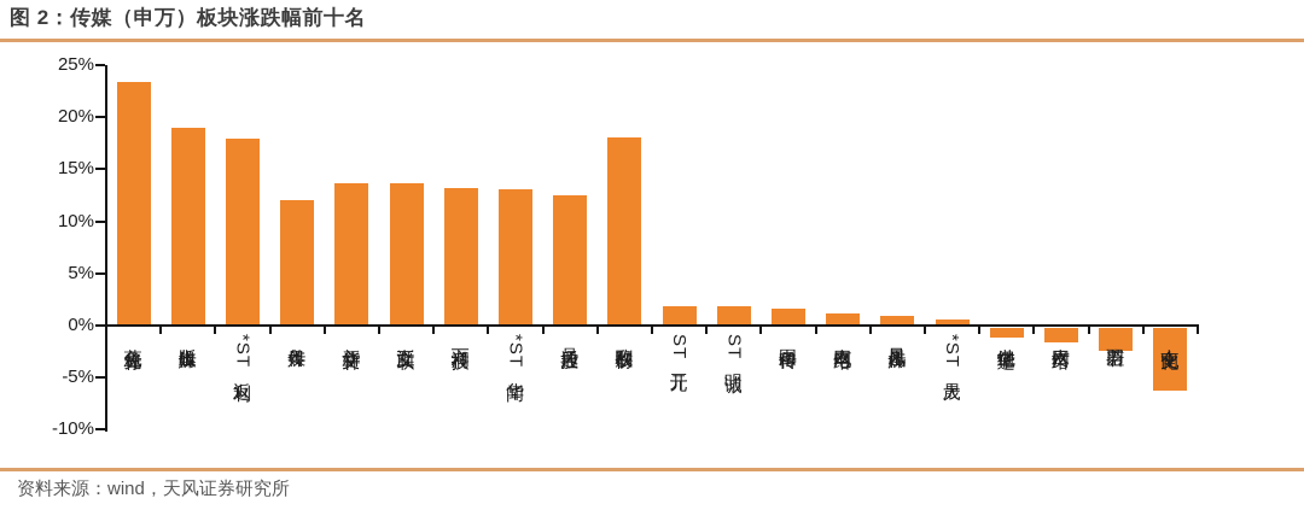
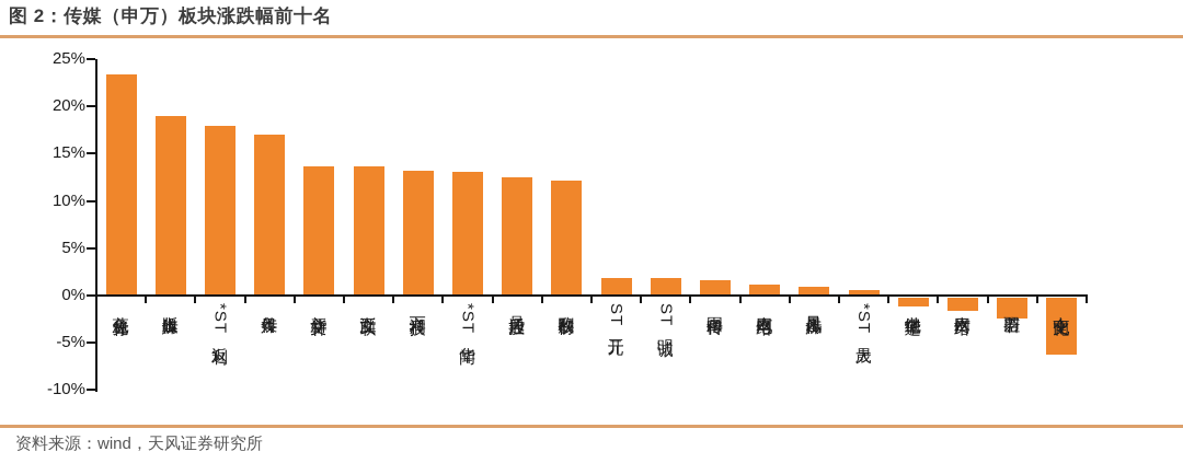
粤传媒: 12% -> 17%
利欧股份: 18% -> 12%
